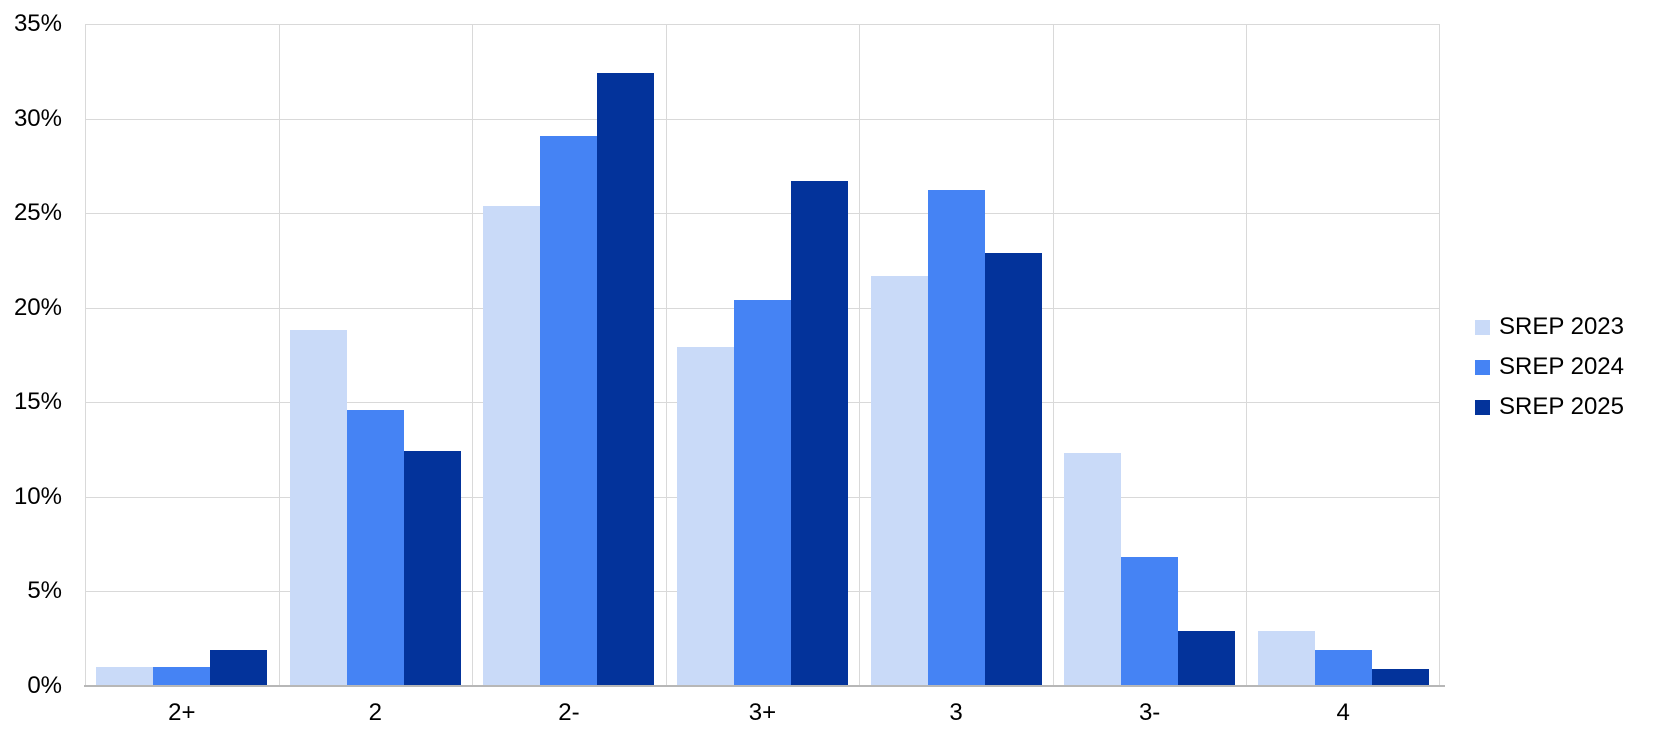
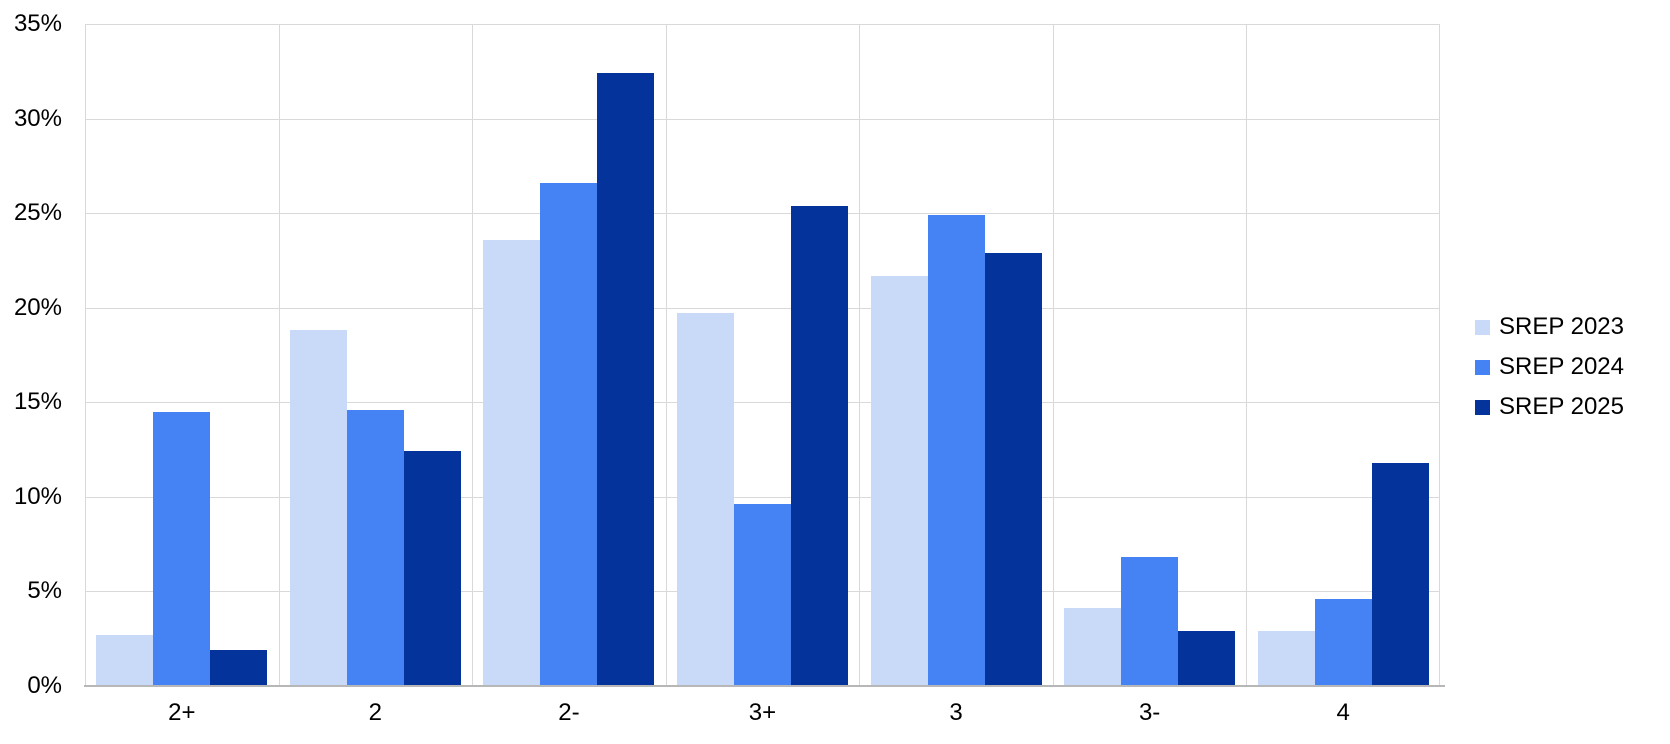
SREP 2023/2+: 1.0% -> 2.7%
SREP 2024/2+: 1.0% -> 14.5%
SREP 2023/2-: 25.4% -> 23.6%
SREP 2024/2-: 29.1% -> 26.6%
SREP 2023/3+: 17.9% -> 19.7%
SREP 2024/3+: 20.4% -> 9.6%
SREP 2025/3+: 26.7% -> 25.4%
SREP 2024/3: 26.2% -> 24.9%
SREP 2023/3-: 12.3% -> 4.1%
SREP 2024/4: 1.9% -> 4.6%
SREP 2025/4: 0.9% -> 11.8%
